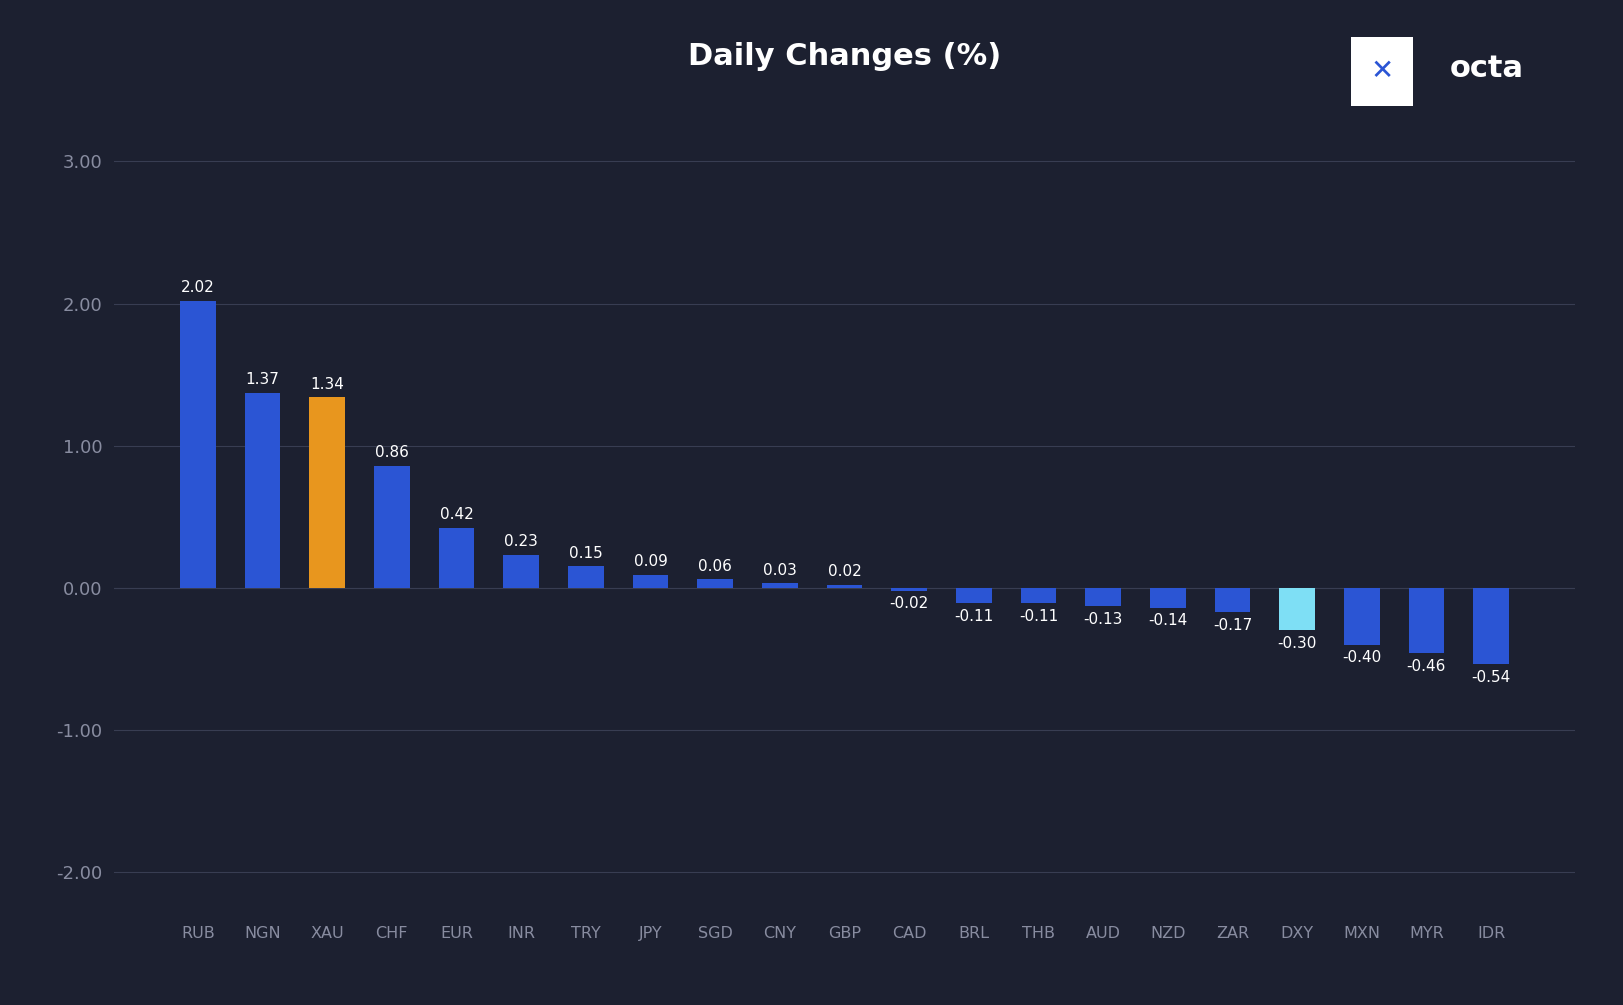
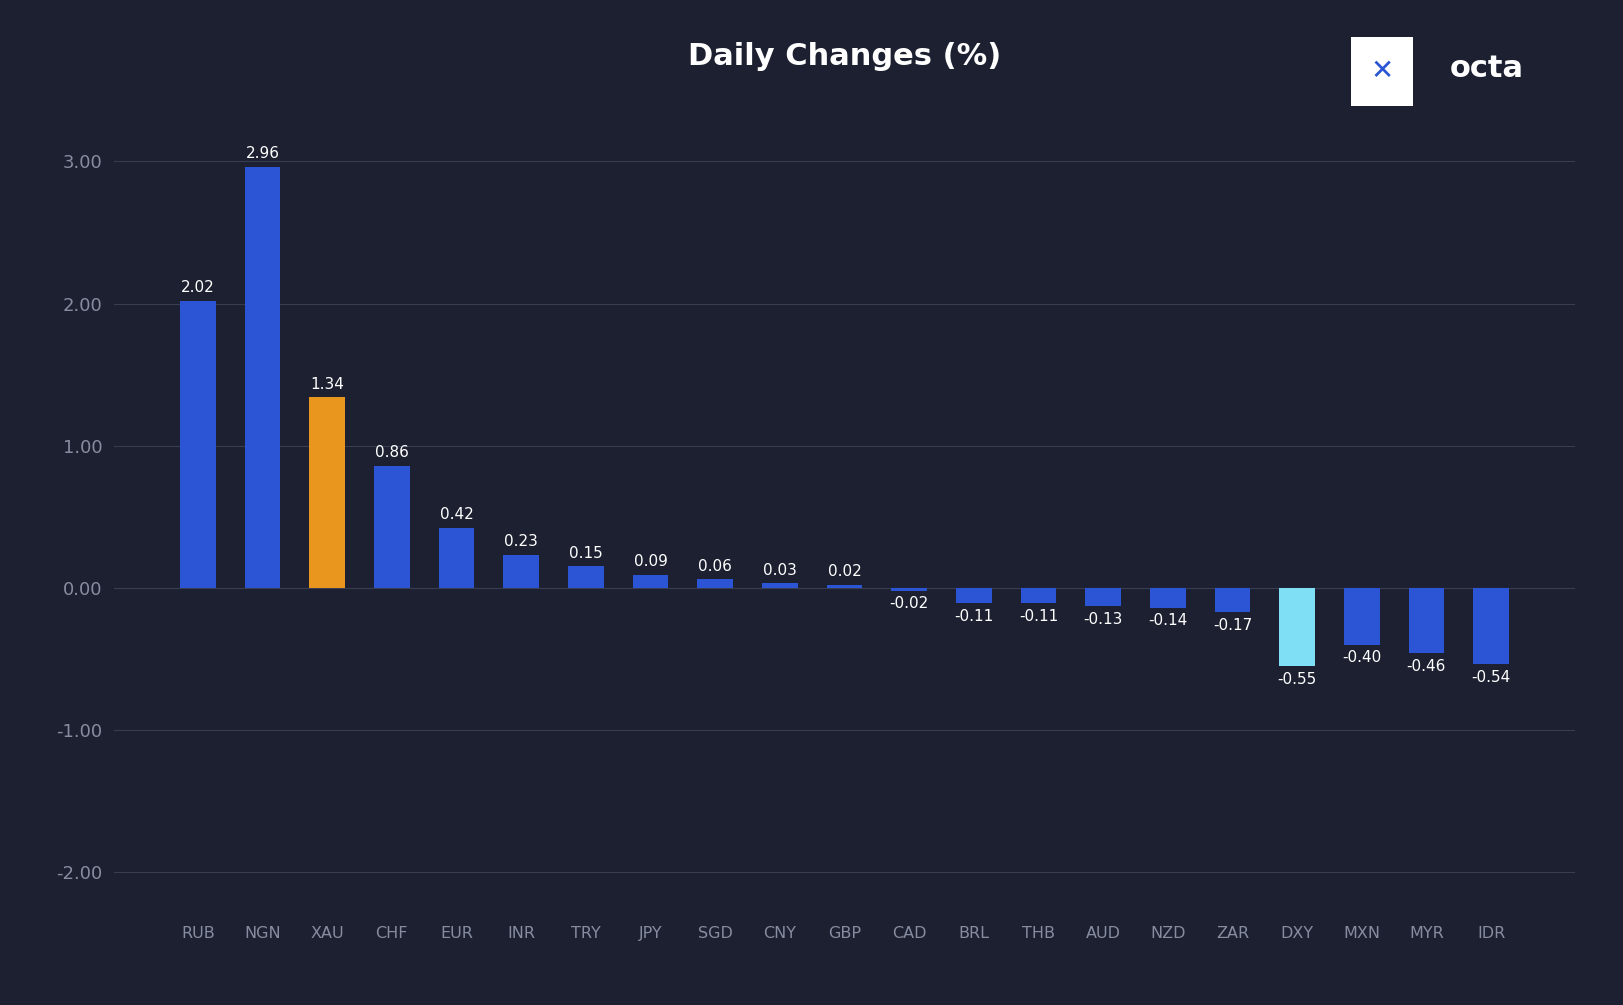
NGN: 1.37 -> 2.96
DXY: -0.30 -> -0.55
